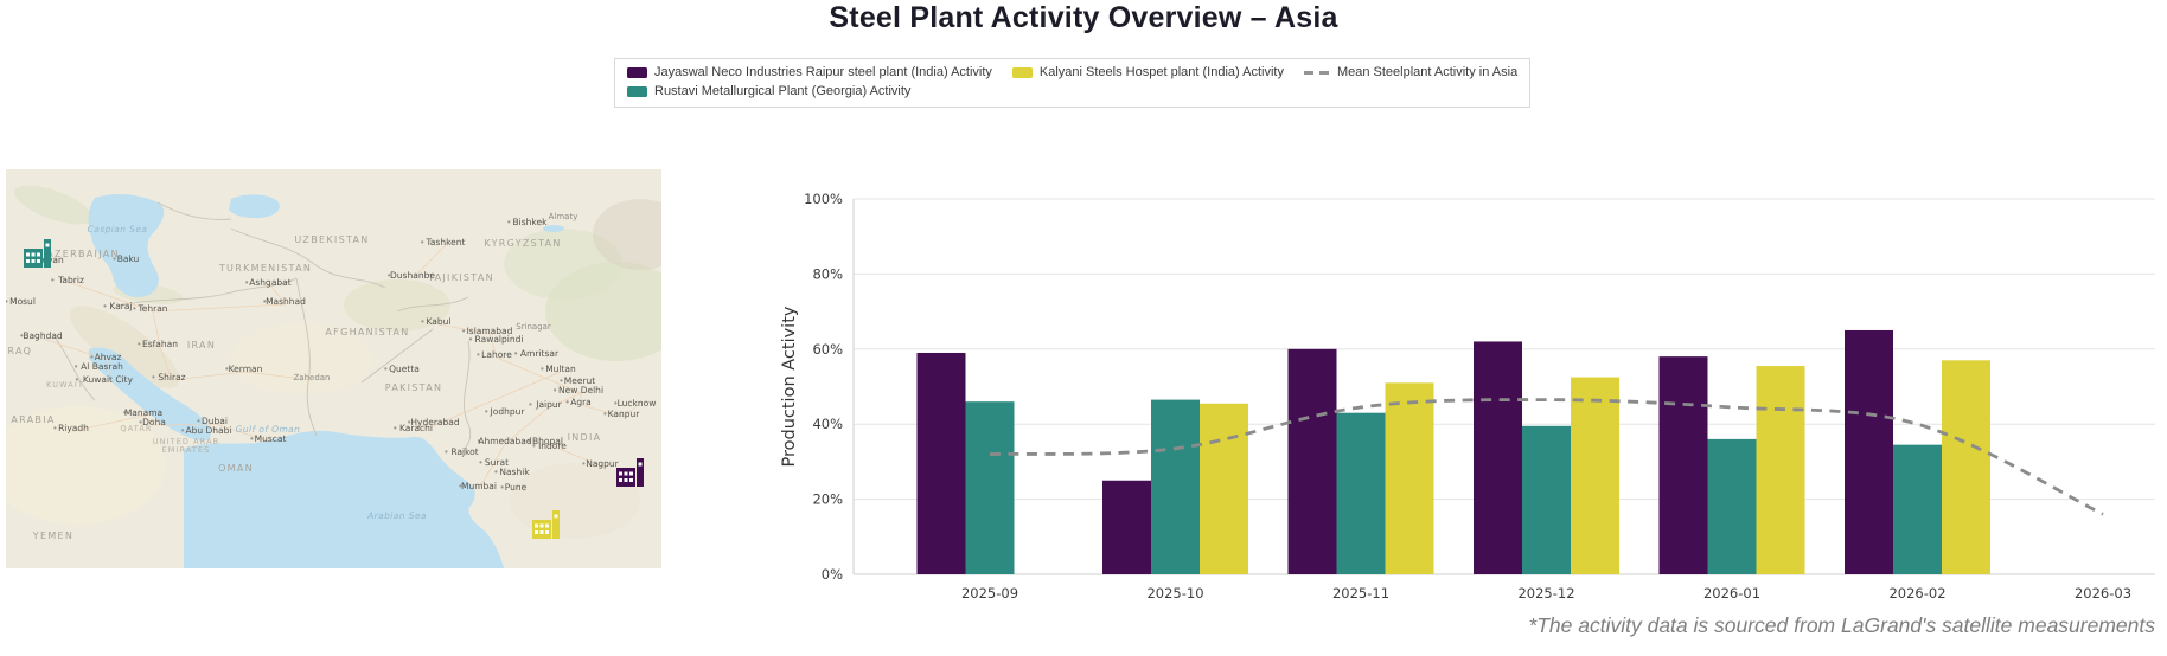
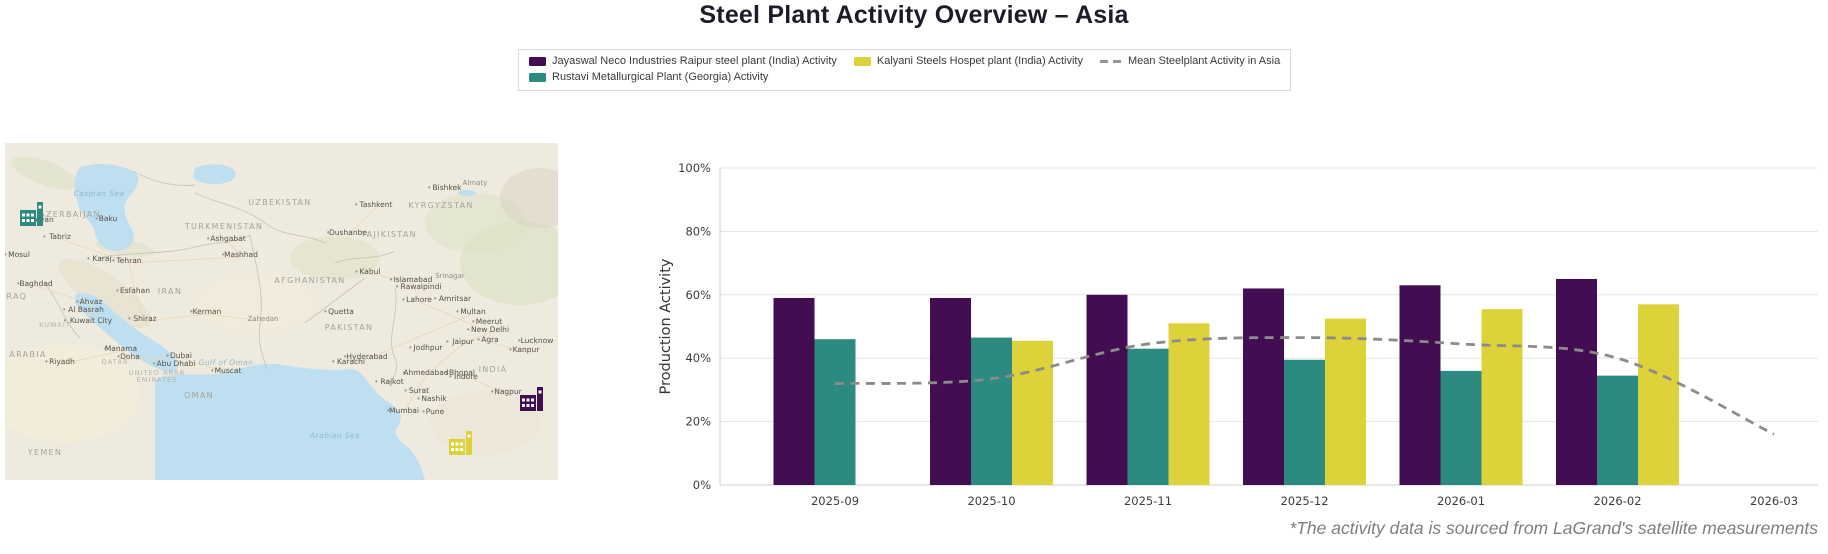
Jayaswal Neco Industries Raipur steel plant (India) Activity/2025-10: 25% -> 59%
Jayaswal Neco Industries Raipur steel plant (India) Activity/2026-01: 58% -> 63%
